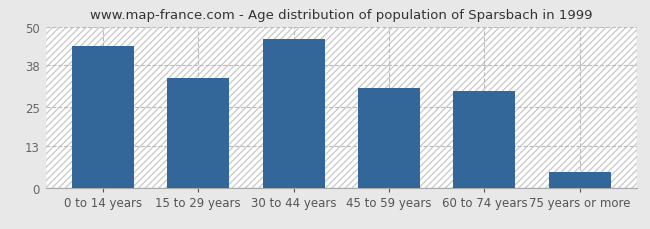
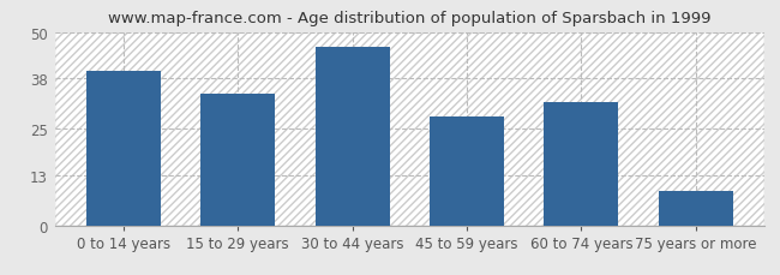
0 to 14 years: 44 -> 40
45 to 59 years: 31 -> 28
60 to 74 years: 30 -> 32
75 years or more: 5 -> 9
